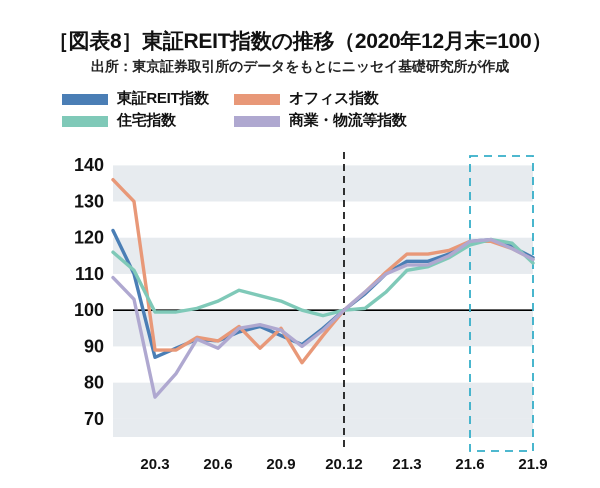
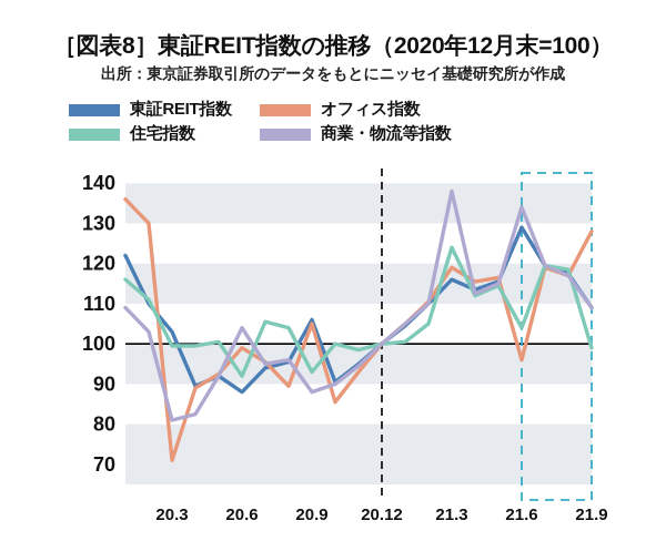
東証REIT指数/20.3: 87 -> 103
オフィス指数/20.3: 89 -> 71
商業・物流等指数/20.3: 76 -> 81
東証REIT指数/20.6: 92 -> 88
オフィス指数/20.6: 92 -> 99
住宅指数/20.6: 102 -> 92
商業・物流等指数/20.6: 90 -> 104
東証REIT指数/20.9: 93 -> 106
オフィス指数/20.9: 95 -> 105
住宅指数/20.9: 102 -> 93
商業・物流等指数/20.9: 94 -> 88
東証REIT指数/21.3: 114 -> 116
オフィス指数/21.3: 116 -> 119
住宅指数/21.3: 111 -> 124
商業・物流等指数/21.3: 112 -> 138
東証REIT指数/21.6: 119 -> 129
オフィス指数/21.6: 119 -> 96
住宅指数/21.6: 118 -> 104
商業・物流等指数/21.6: 119 -> 134
東証REIT指数/21.9: 114 -> 109
オフィス指数/21.9: 114 -> 128
住宅指数/21.9: 113 -> 99
商業・物流等指数/21.9: 114 -> 109
